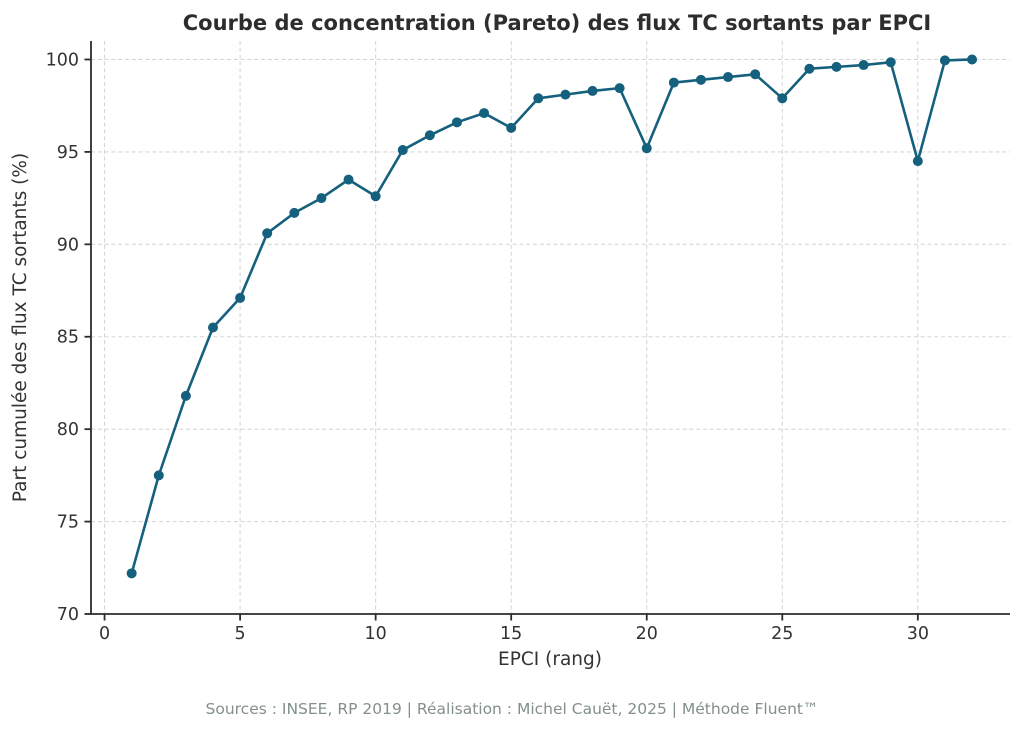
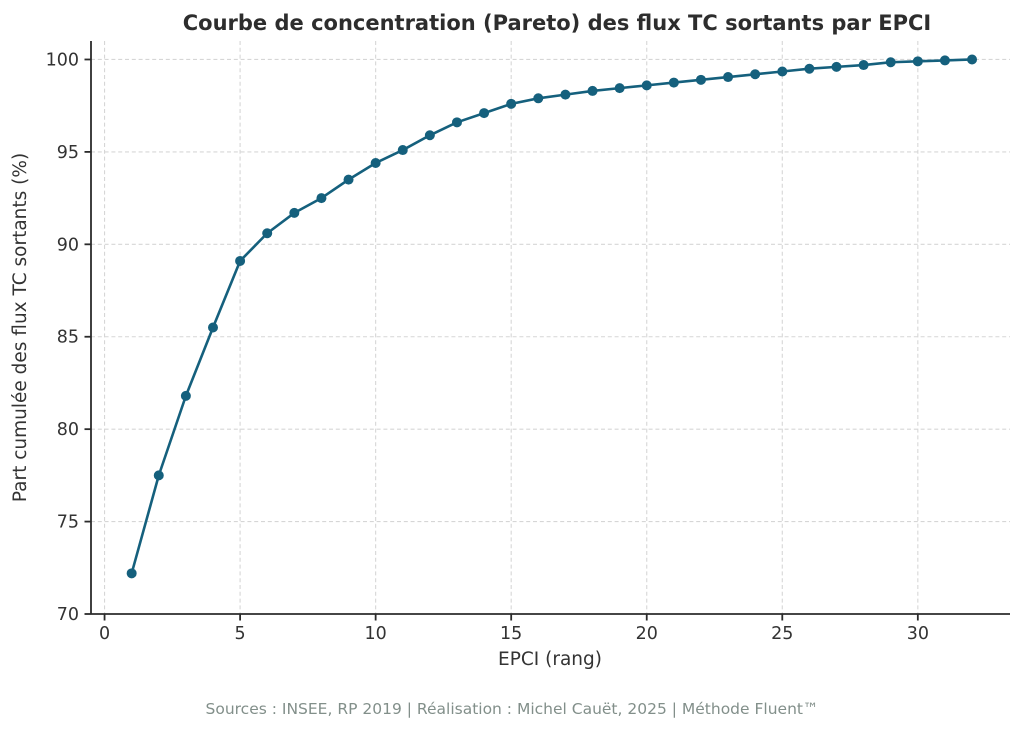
5: 87.1 -> 89.1
10: 92.6 -> 94.4
15: 96.3 -> 97.6
20: 95.2 -> 98.6
25: 97.9 -> 99.3
30: 94.5 -> 99.9
